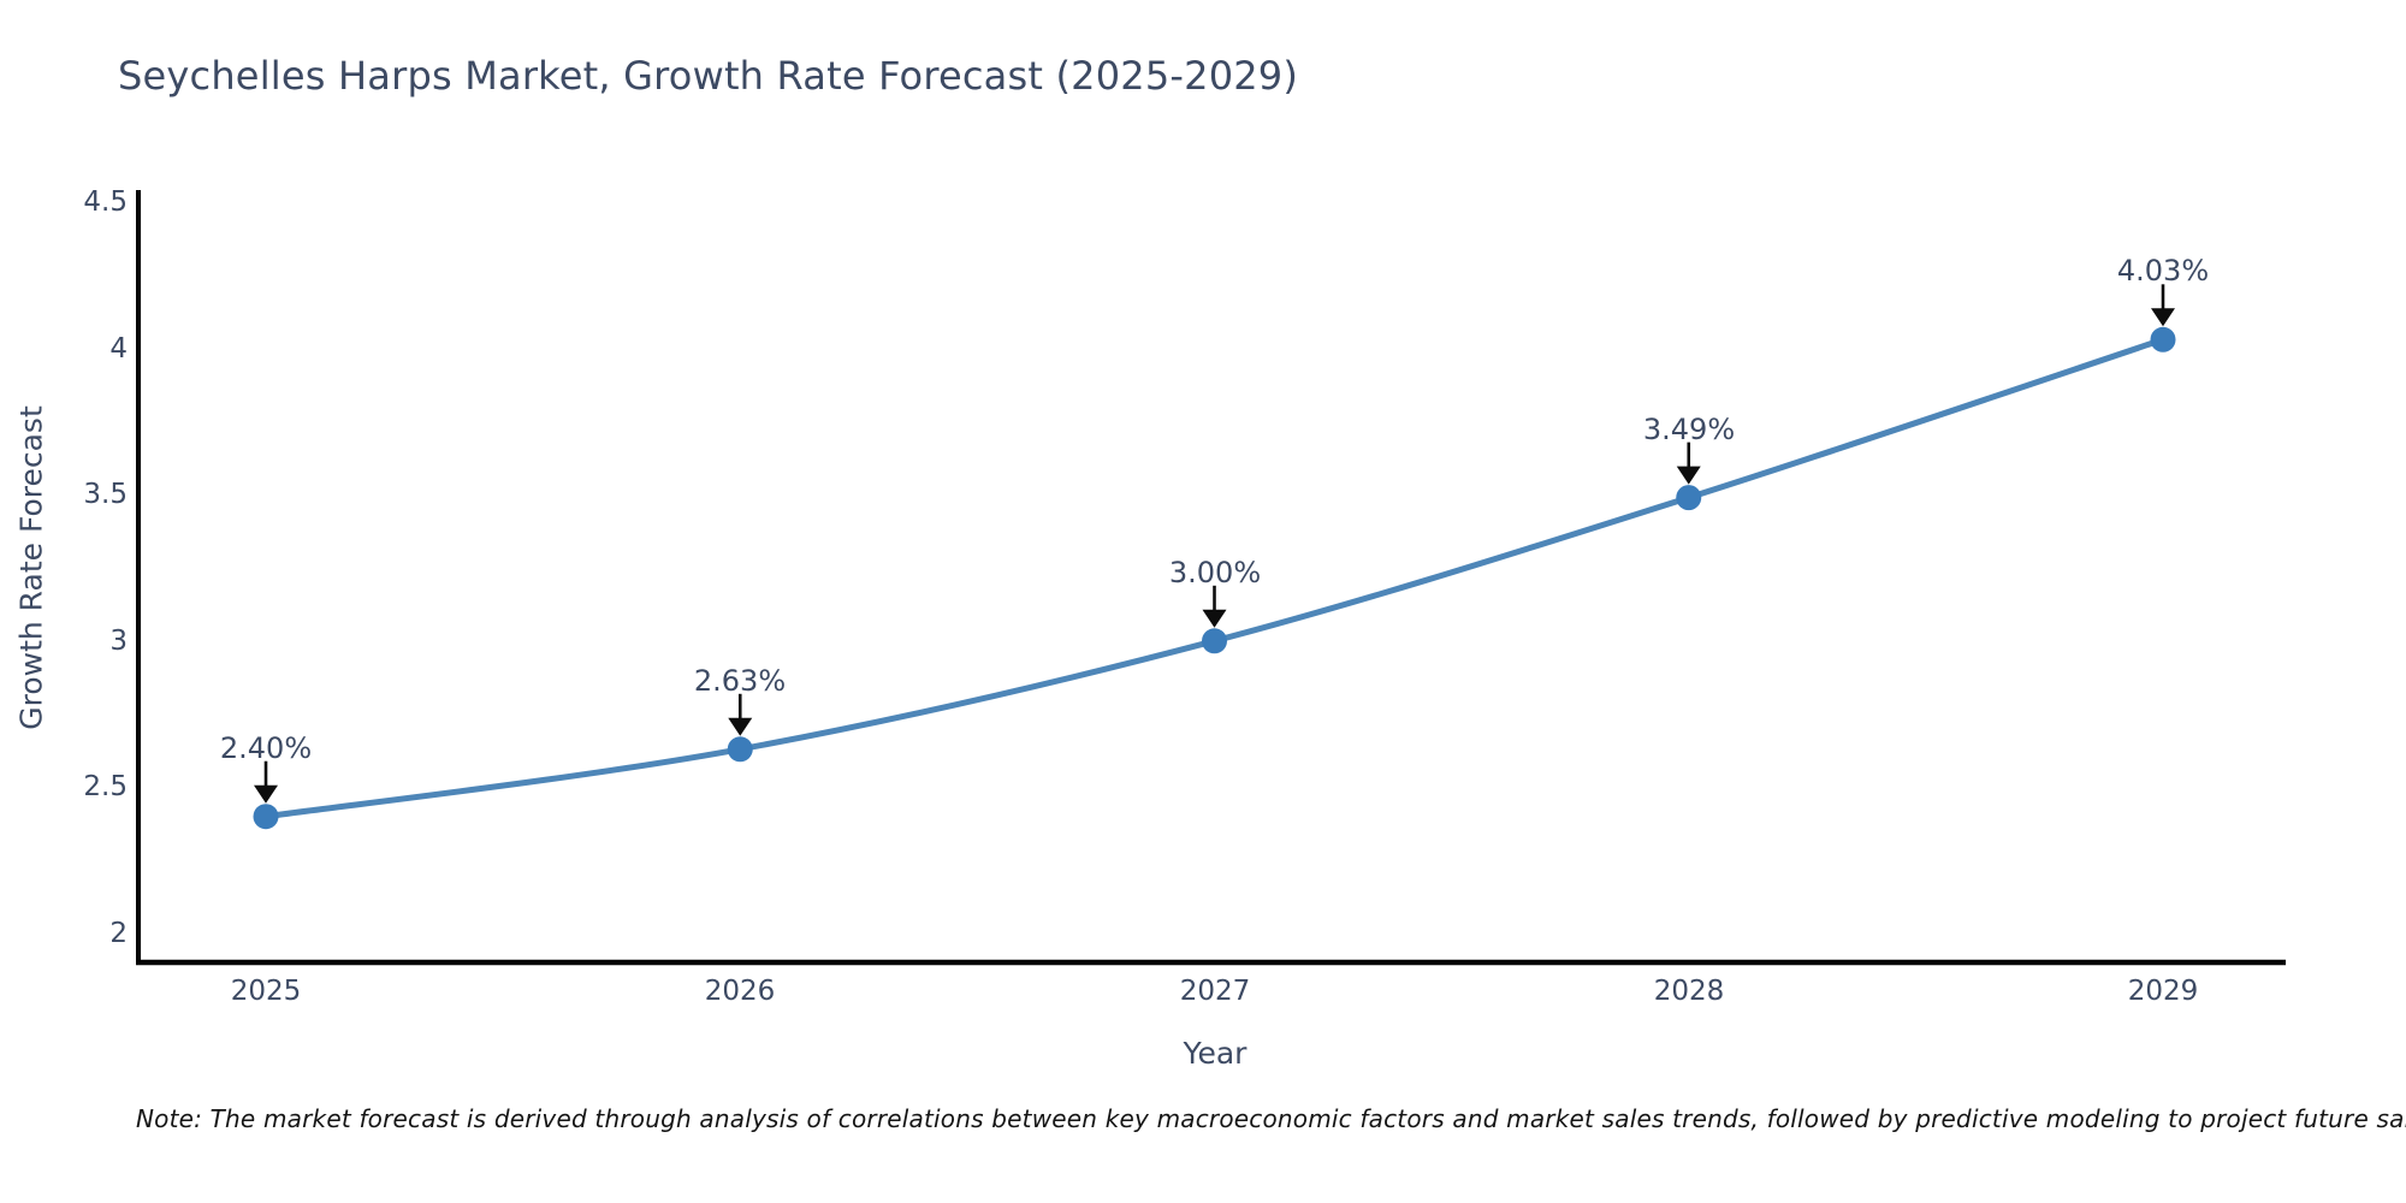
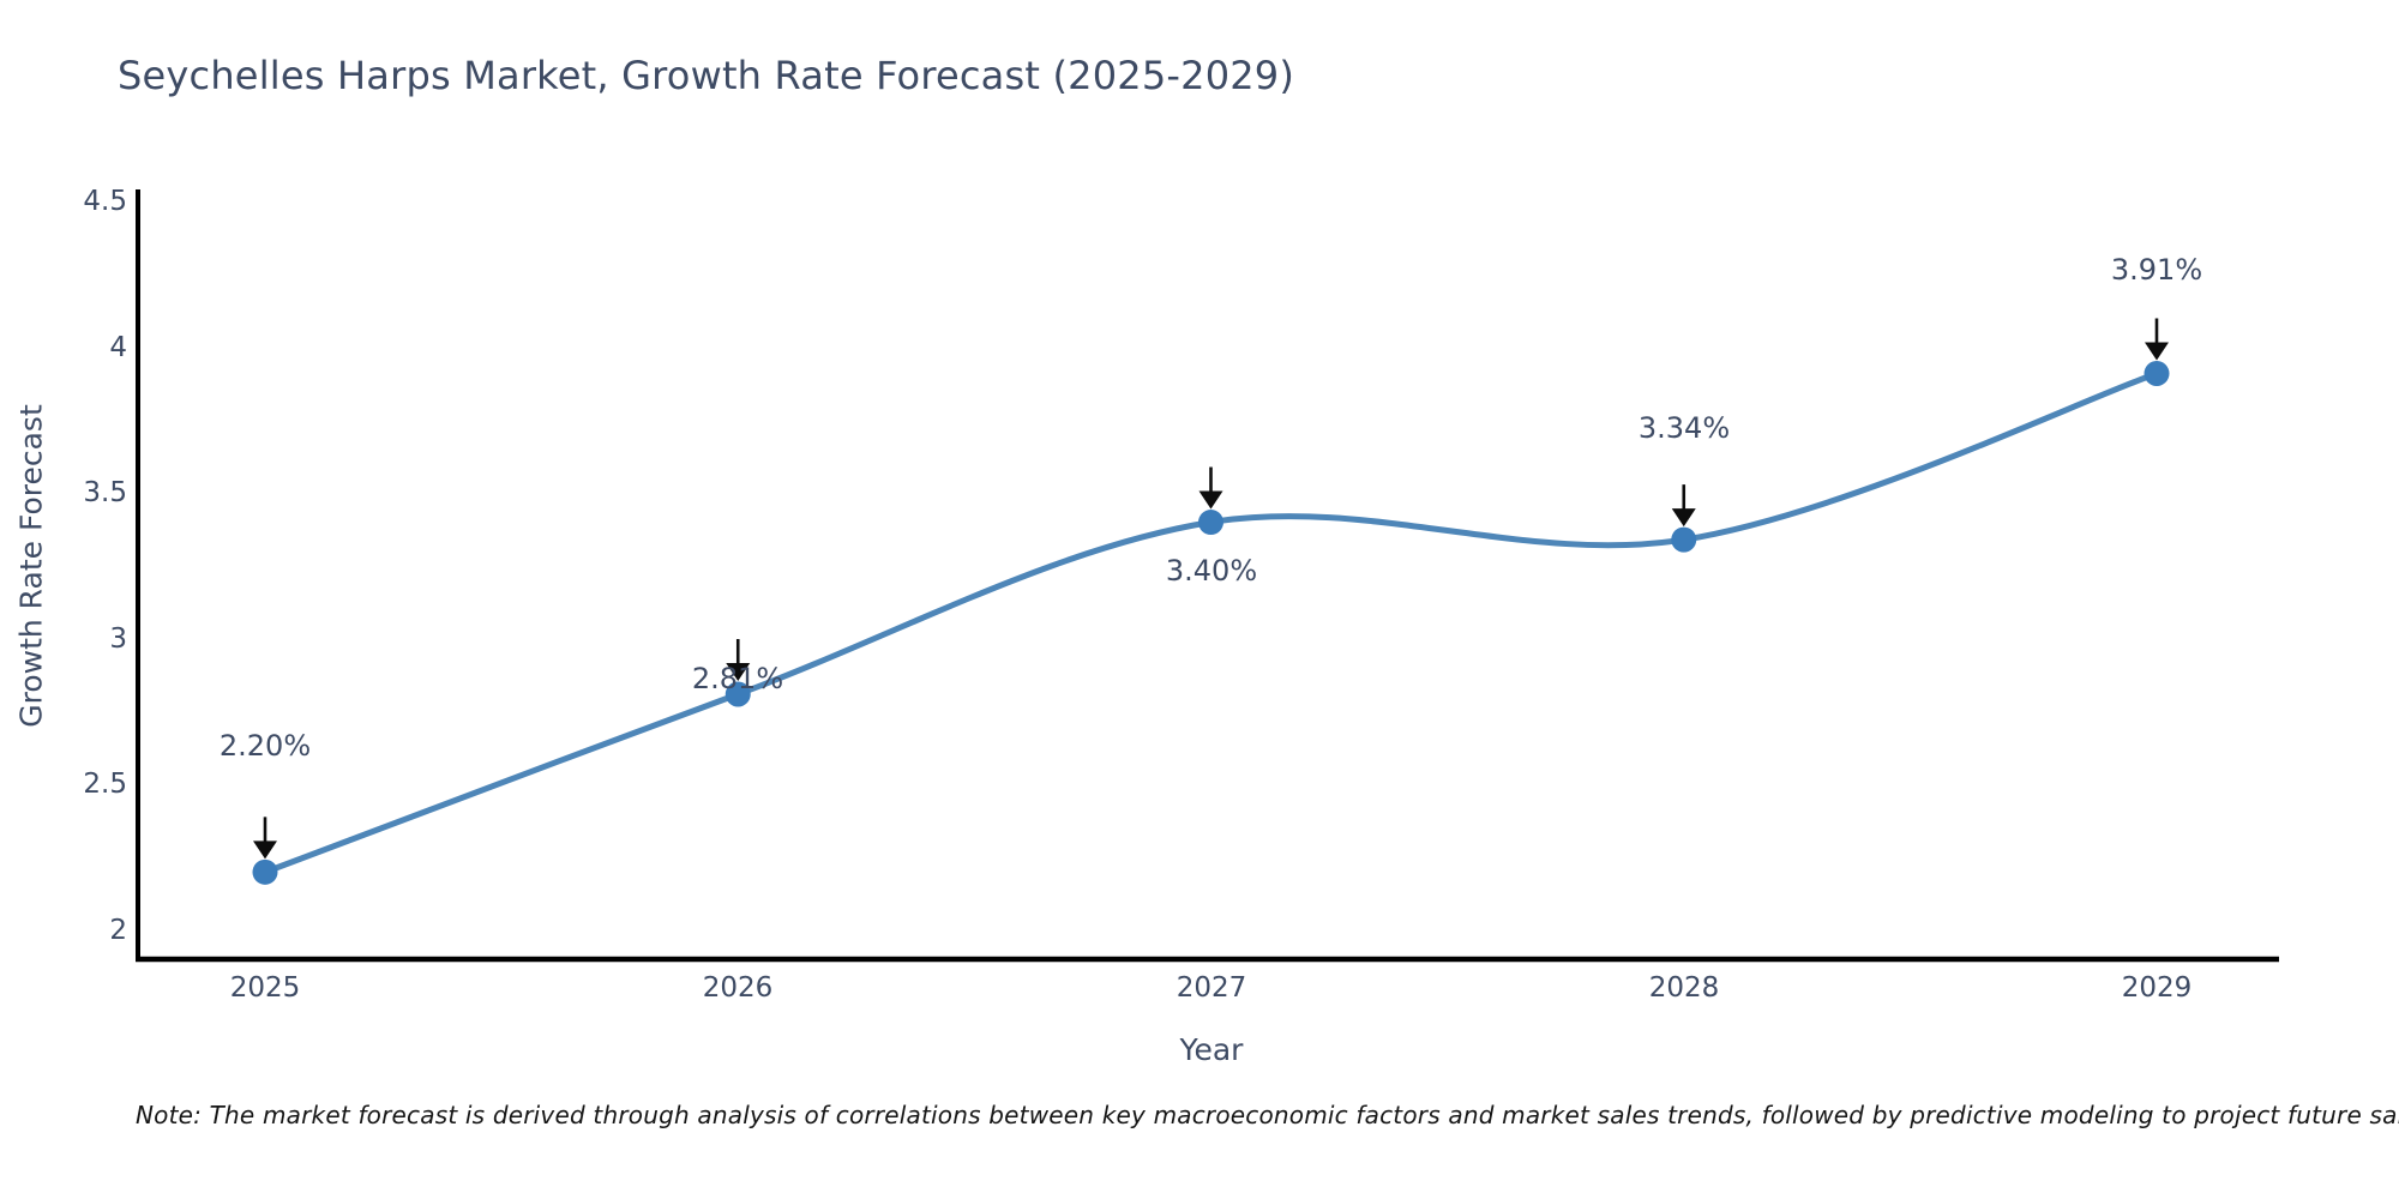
2025: 2.40% -> 2.20%
2026: 2.63% -> 2.81%
2027: 3.00% -> 3.40%
2028: 3.49% -> 3.34%
2029: 4.03% -> 3.91%
